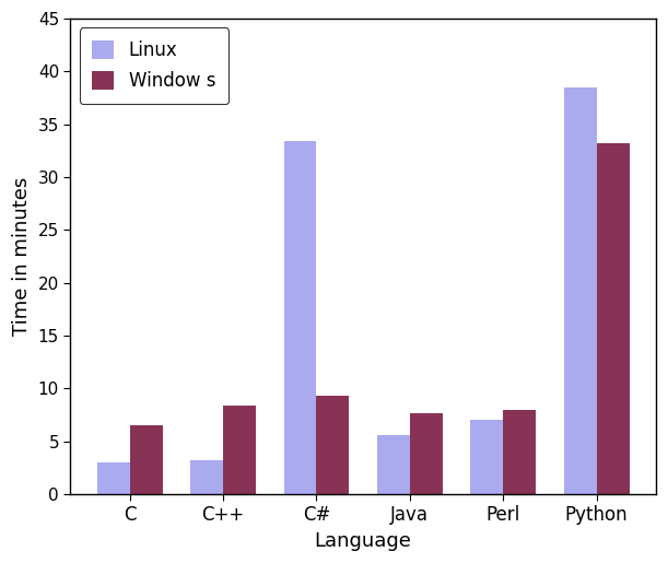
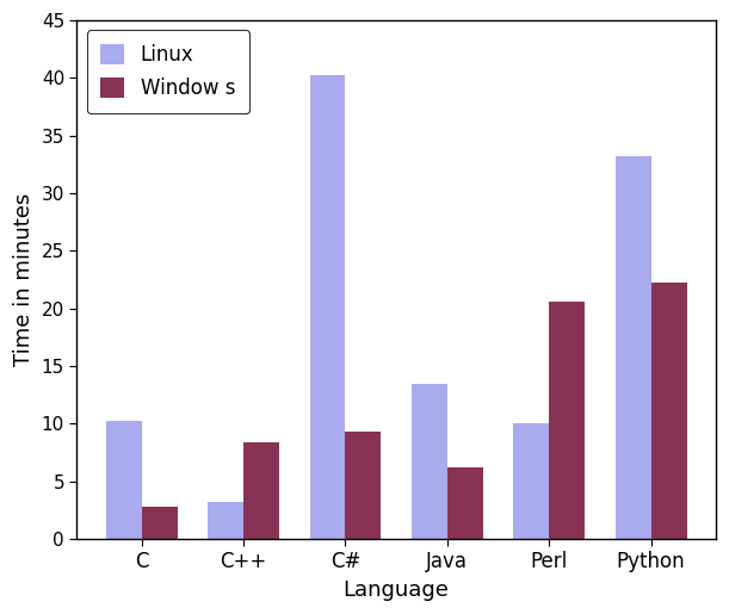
Linux/C: 3.0 -> 10.2
Window s/C: 6.5 -> 2.8
Linux/C#: 33.4 -> 40.2
Linux/Java: 5.6 -> 13.4
Window s/Java: 7.7 -> 6.2
Linux/Perl: 7.0 -> 10.0
Window s/Perl: 8.0 -> 20.6
Linux/Python: 38.5 -> 33.2
Window s/Python: 33.2 -> 22.2
